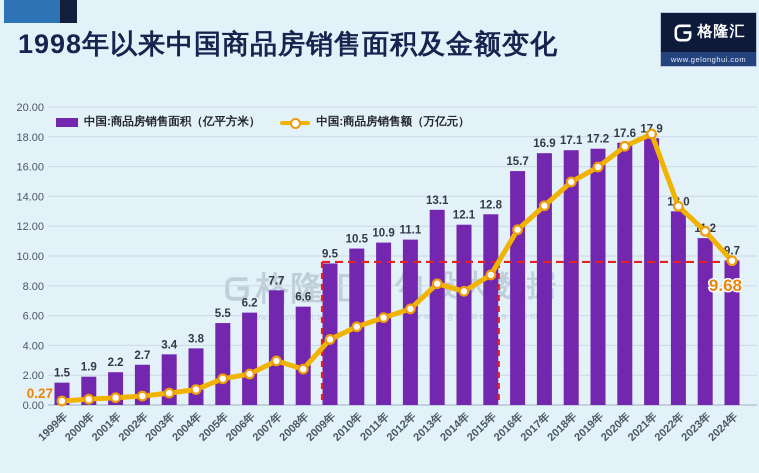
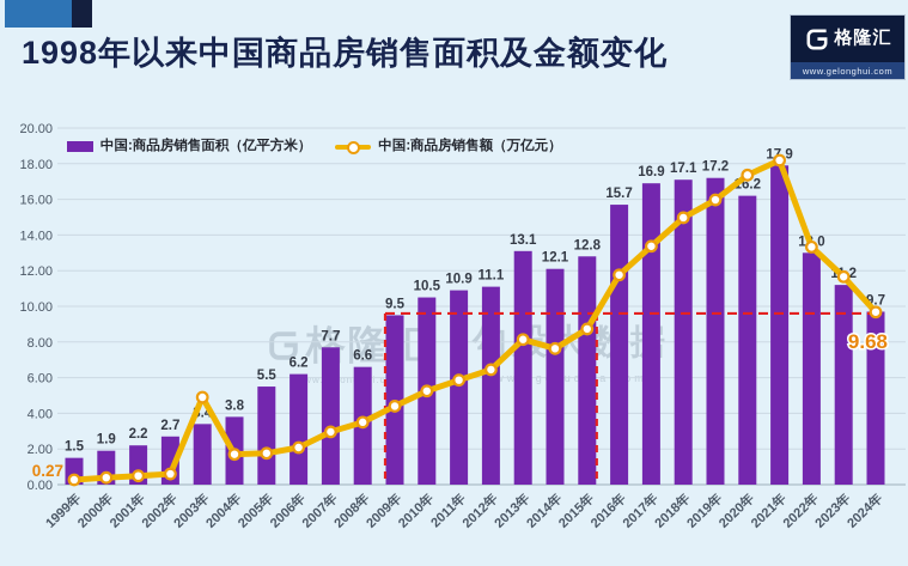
中国:商品房销售额（万亿元）/2003年: 0.8 -> 4.9
中国:商品房销售额（万亿元）/2004年: 1.0 -> 1.7
中国:商品房销售额（万亿元）/2008年: 2.4 -> 3.5
中国:商品房销售面积（亿平方米）/2020年: 17.6 -> 16.2
